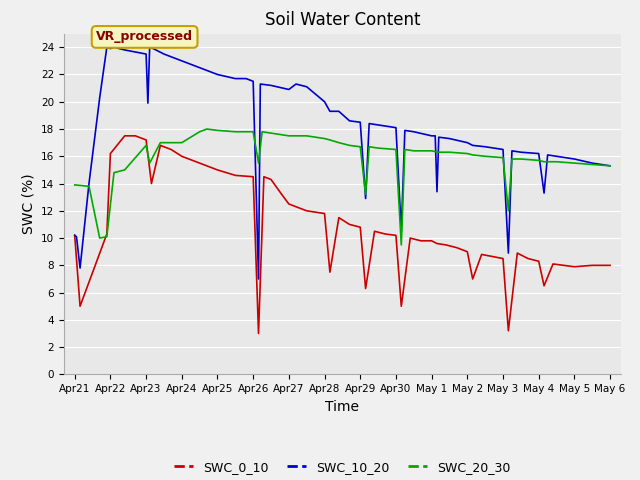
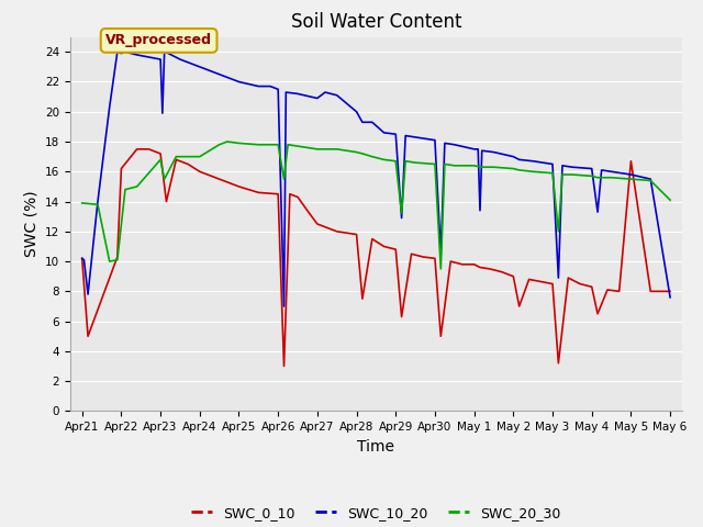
SWC_0_10/May 5: 7.9 -> 16.7
SWC_10_20/May 6: 15.3 -> 7.6
SWC_20_30/May 6: 15.3 -> 14.1
